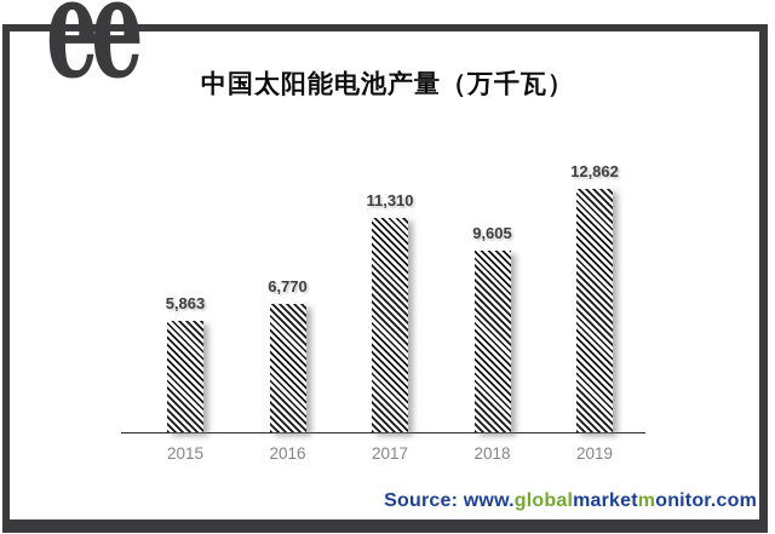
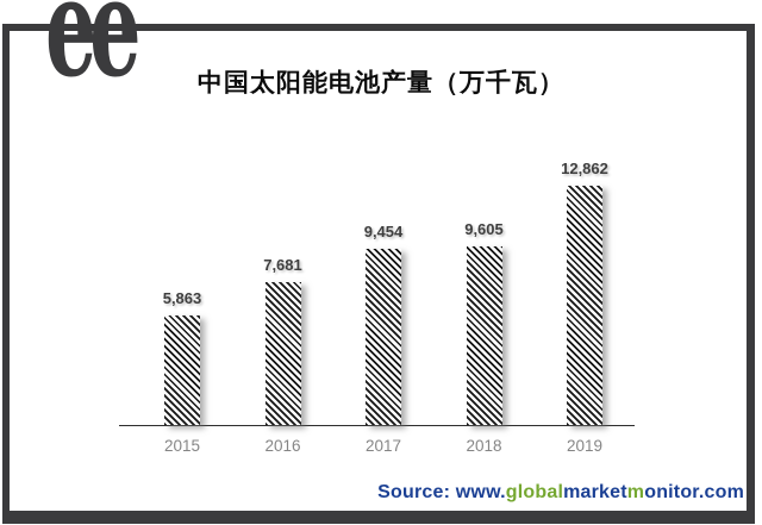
2016: 6,770 -> 7,681
2017: 11,310 -> 9,454
